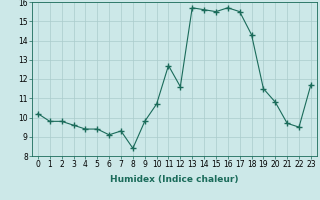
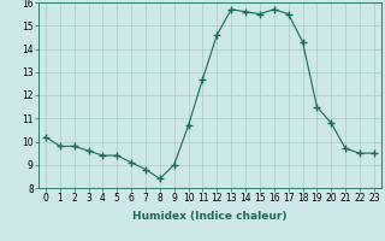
7: 9.3 -> 8.8
9: 9.8 -> 9.0
12: 11.6 -> 14.6
23: 11.7 -> 9.5
